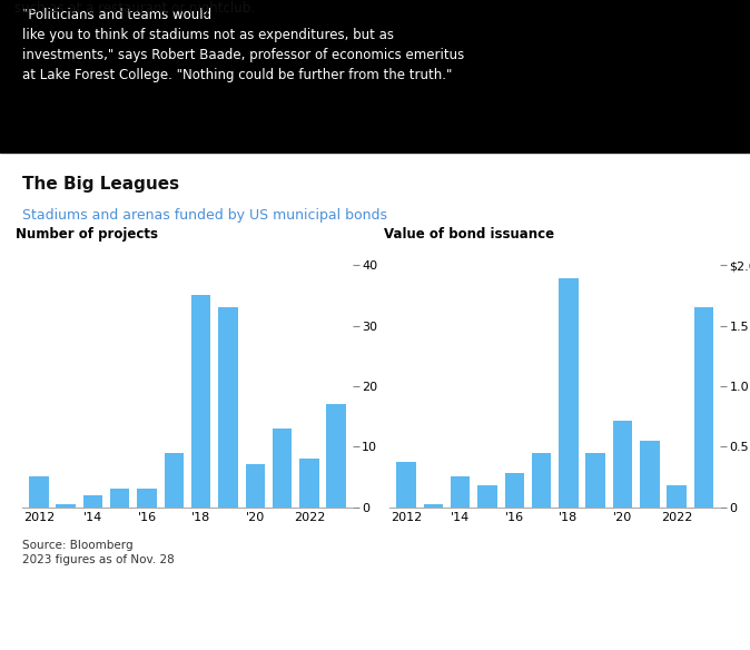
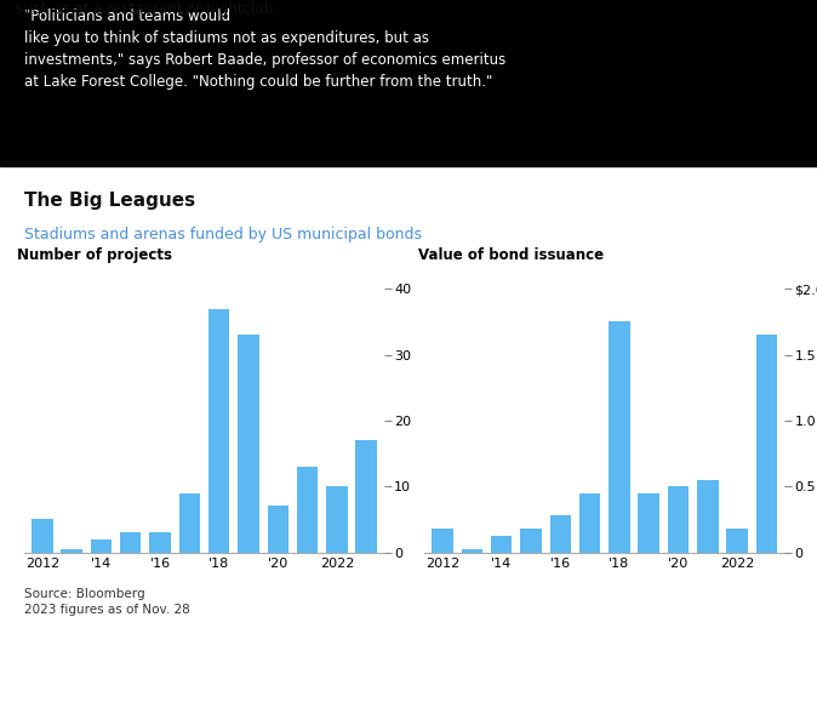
Number of projects/'18: 35.0 -> 37.0
Number of projects/2022: 8.0 -> 10.0
Value of bond issuance/2012: 0.37 -> 0.18
Value of bond issuance/'14: 0.25 -> 0.12
Value of bond issuance/'18: 1.89 -> 1.75
Value of bond issuance/'20: 0.71 -> 0.50
